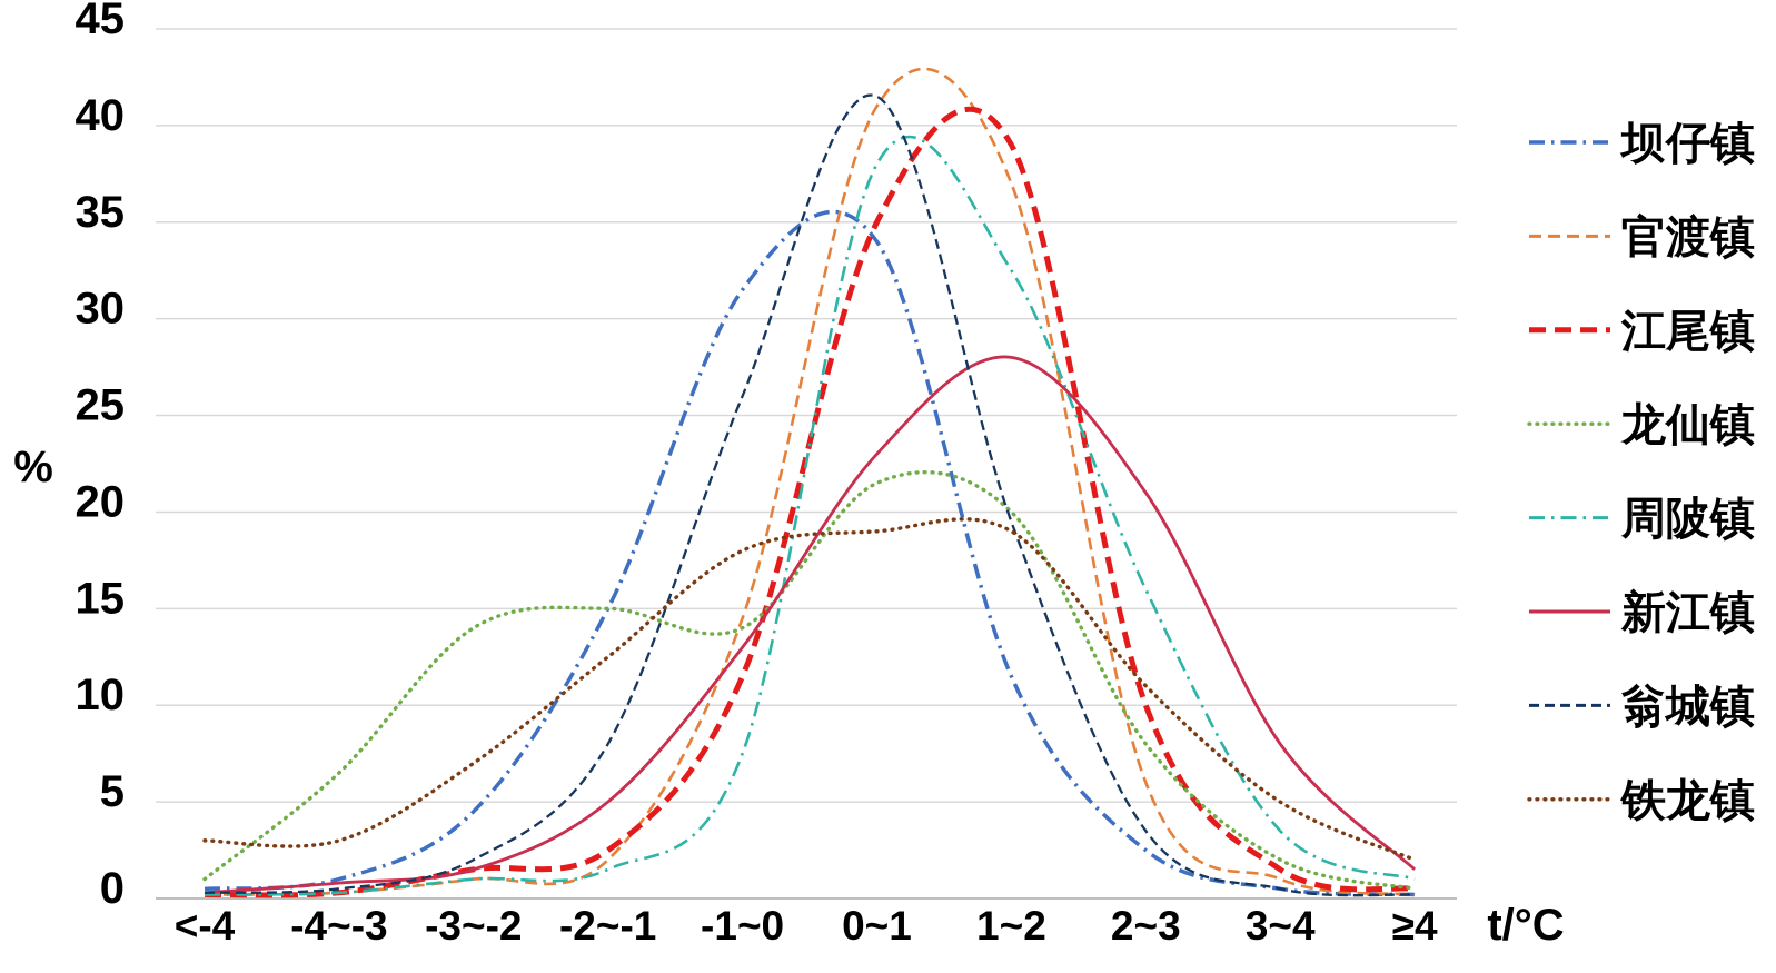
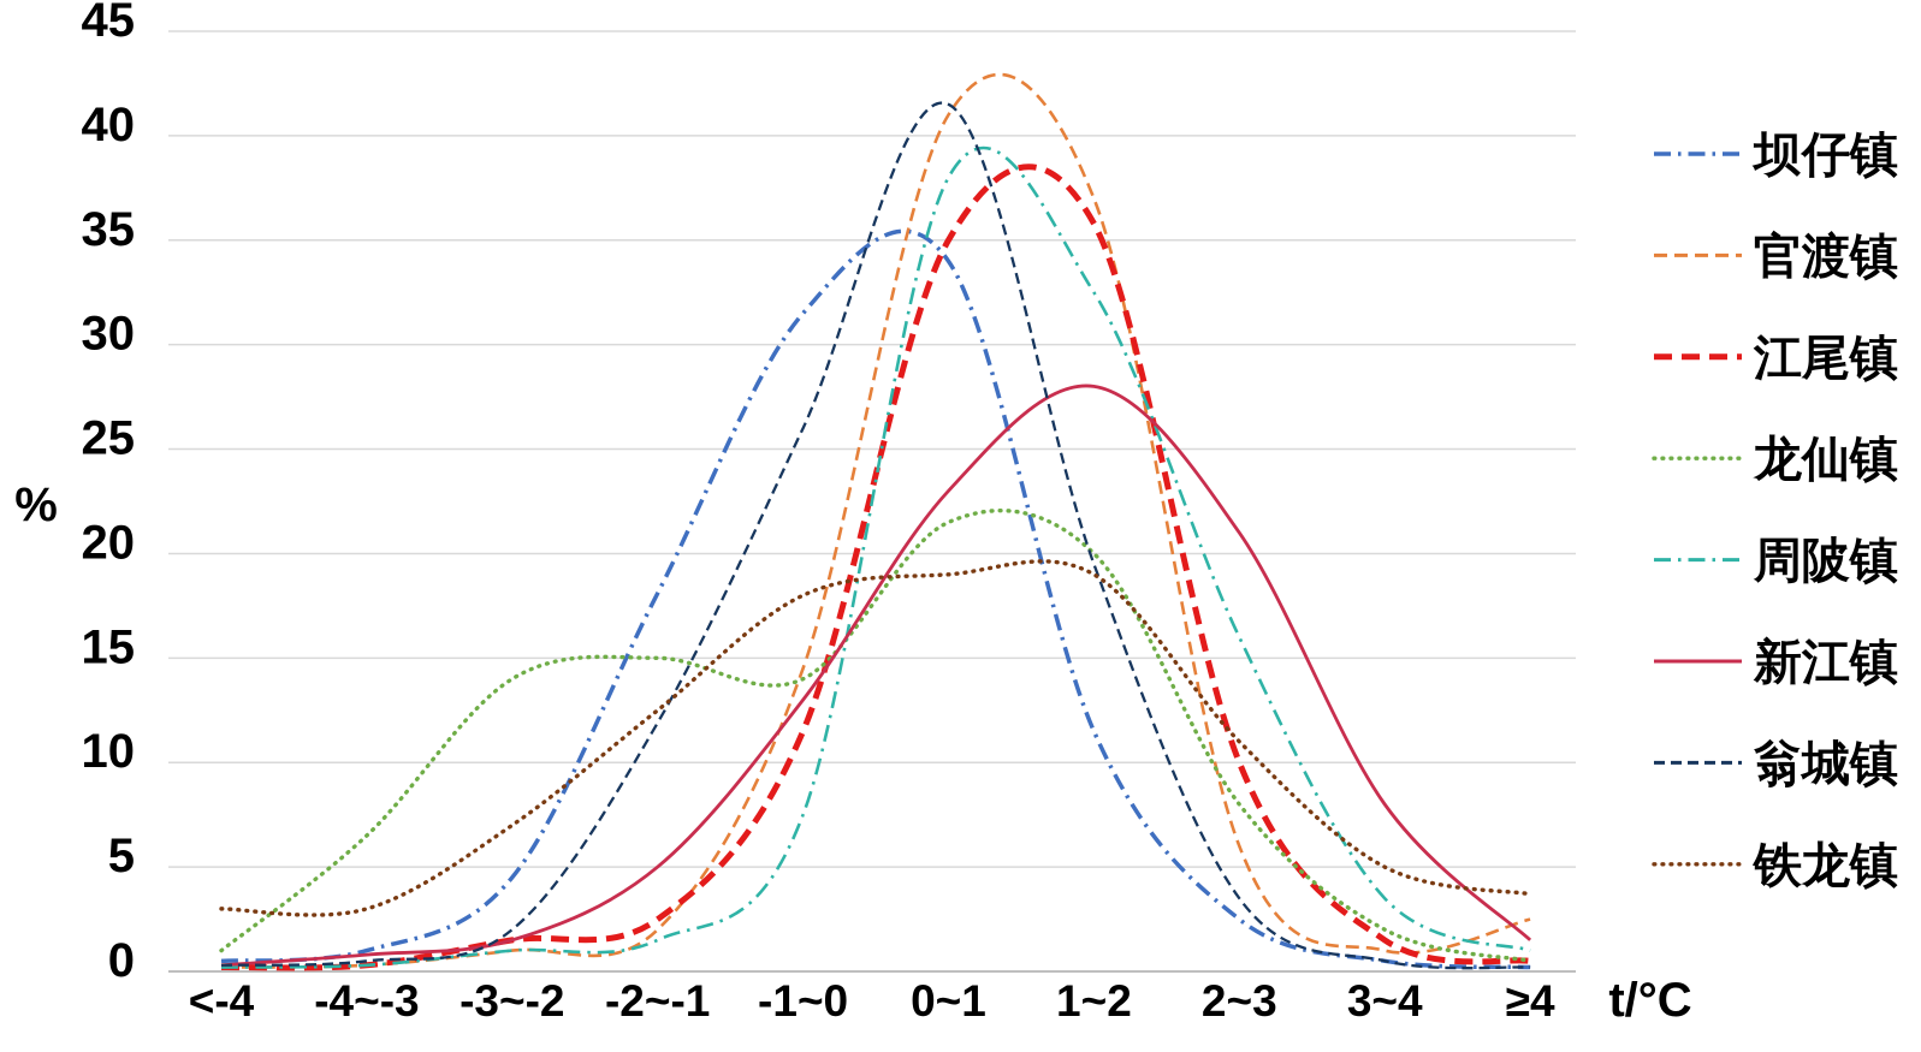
坝仔镇/-2~-1: 15.0 -> 18.1
翁城镇/-2~-1: 8.0 -> 11.9
江尾镇/1~2: 39.0 -> 35.8
官渡镇/≥4: 0.2 -> 2.5
铁龙镇/≥4: 2.0 -> 3.7
